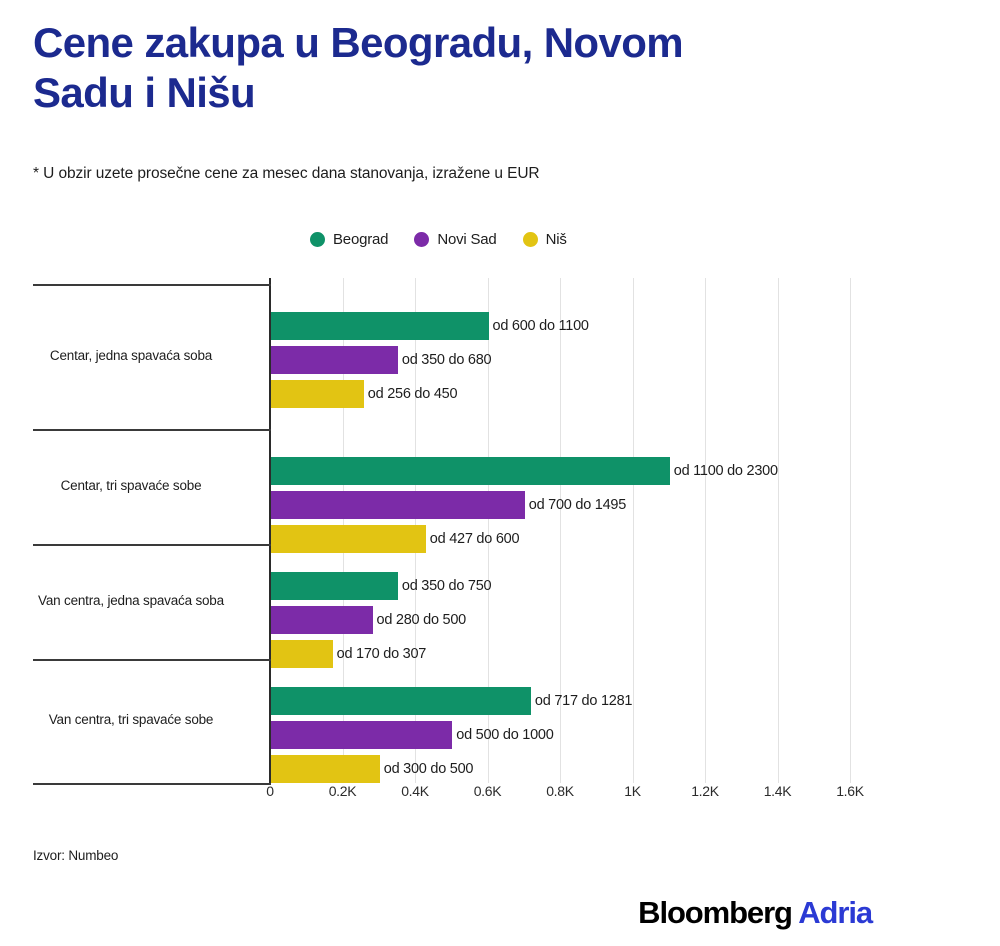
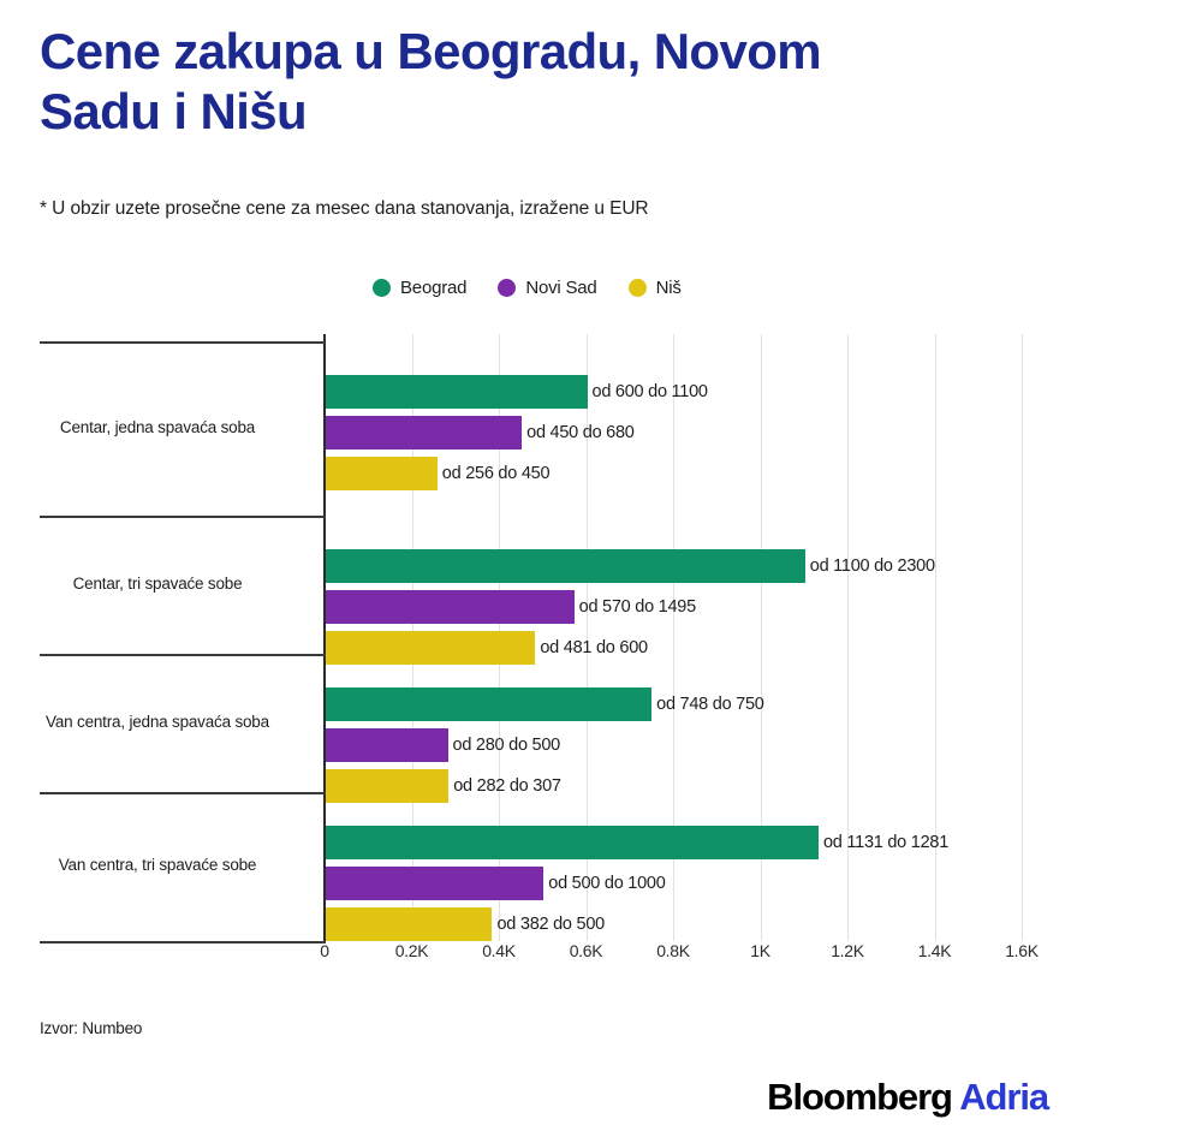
Novi Sad/Centar, jedna spavaća soba: 350 -> 450
Novi Sad/Centar, tri spavaće sobe: 700 -> 570
Niš/Centar, tri spavaće sobe: 427 -> 481
Beograd/Van centra, jedna spavaća soba: 350 -> 748
Niš/Van centra, jedna spavaća soba: 170 -> 282
Beograd/Van centra, tri spavaće sobe: 717 -> 1131
Niš/Van centra, tri spavaće sobe: 300 -> 382
